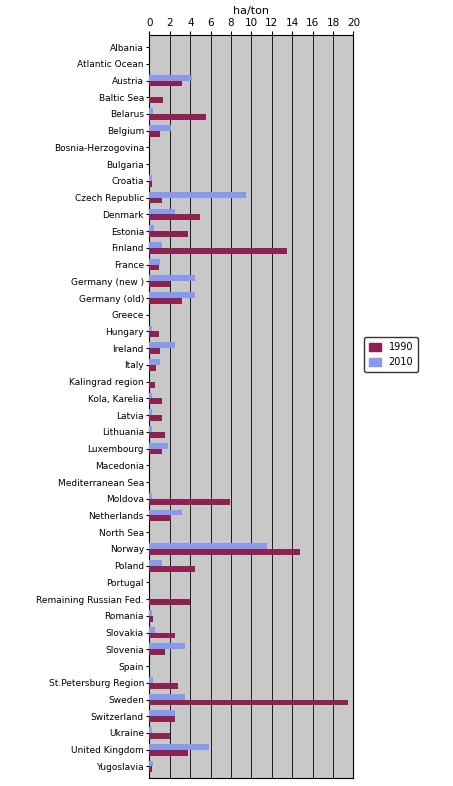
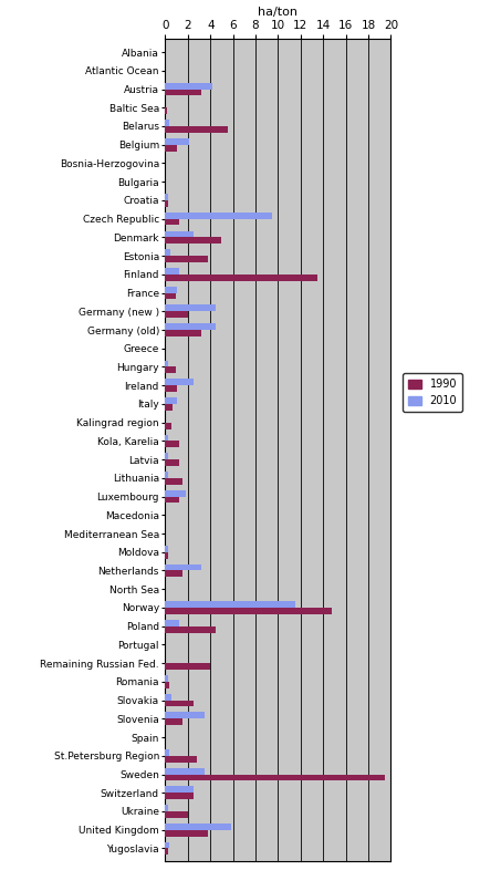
1990/Baltic Sea: 1.3 -> 0.1
1990/Moldova: 7.9 -> 0.2
1990/Netherlands: 2.1 -> 1.5
